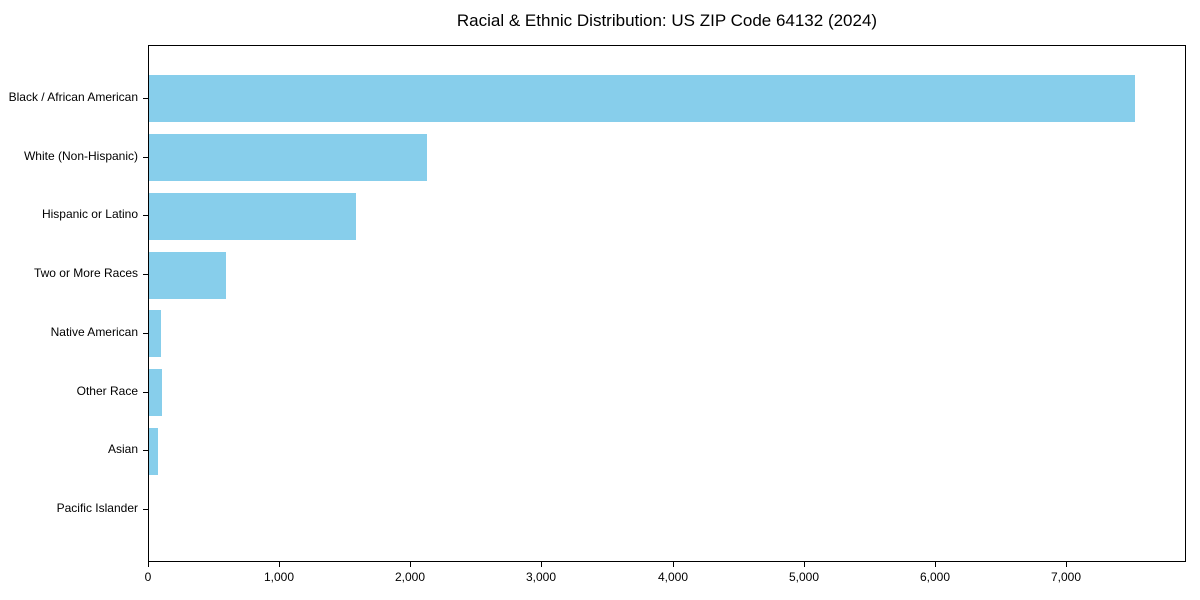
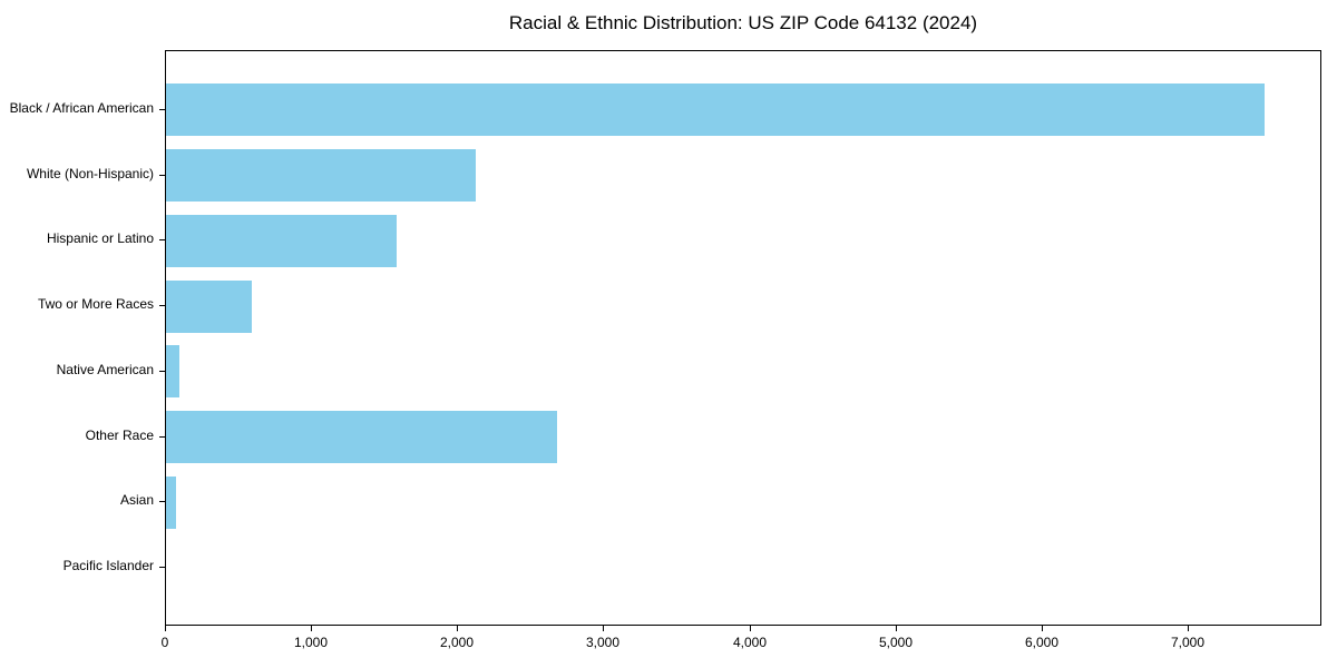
Other Race: 100 -> 2680
